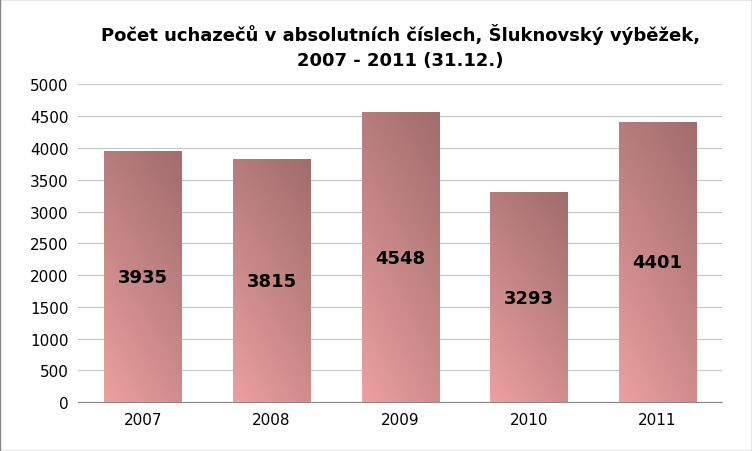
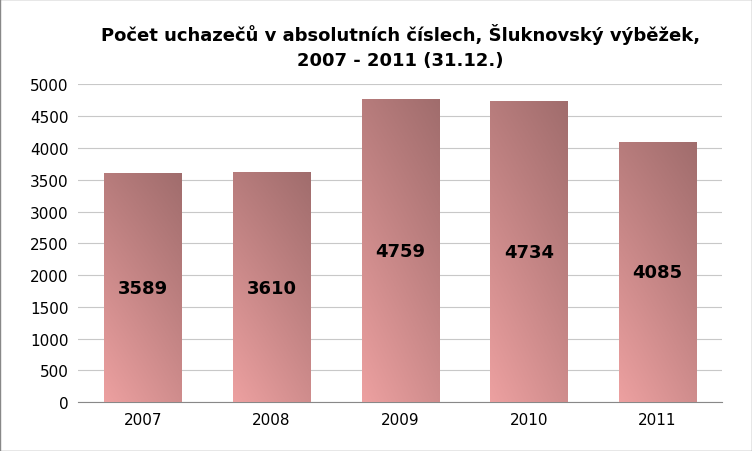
2007: 3935 -> 3589
2008: 3815 -> 3610
2009: 4548 -> 4759
2010: 3293 -> 4734
2011: 4401 -> 4085
